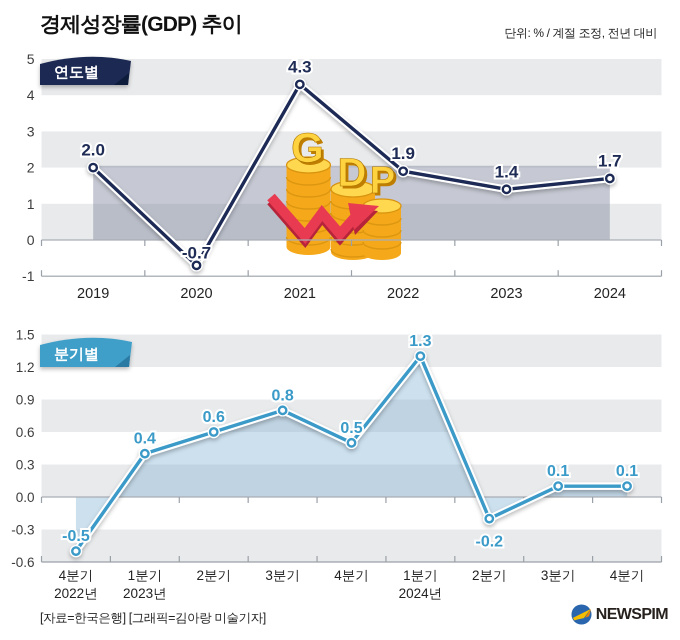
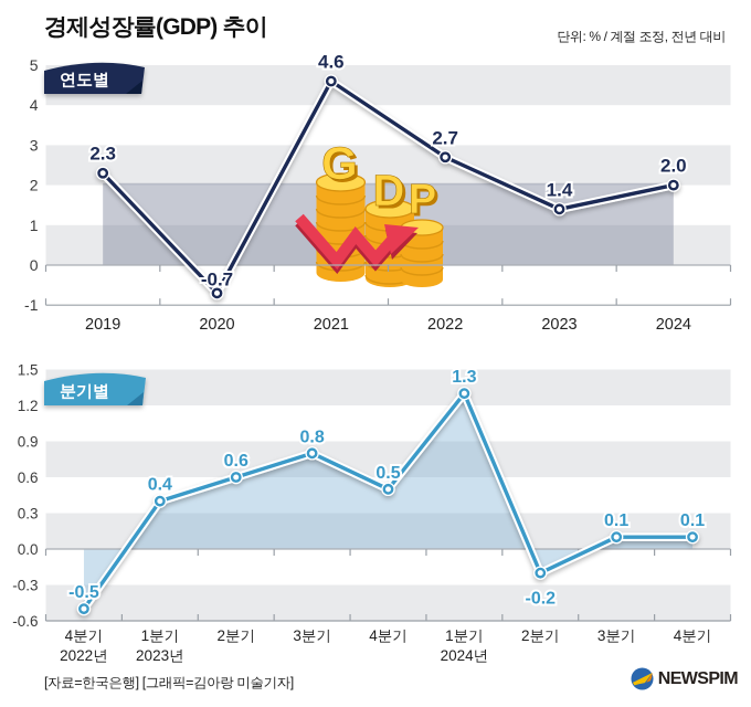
연도별/2019: 2.0 -> 2.3
연도별/2021: 4.3 -> 4.6
연도별/2022: 1.9 -> 2.7
연도별/2024: 1.7 -> 2.0
